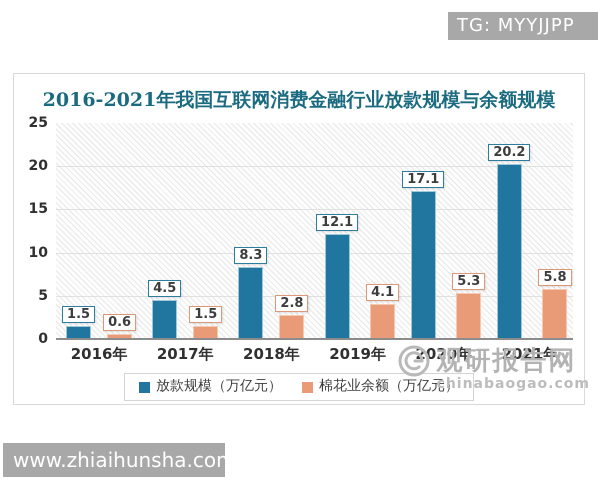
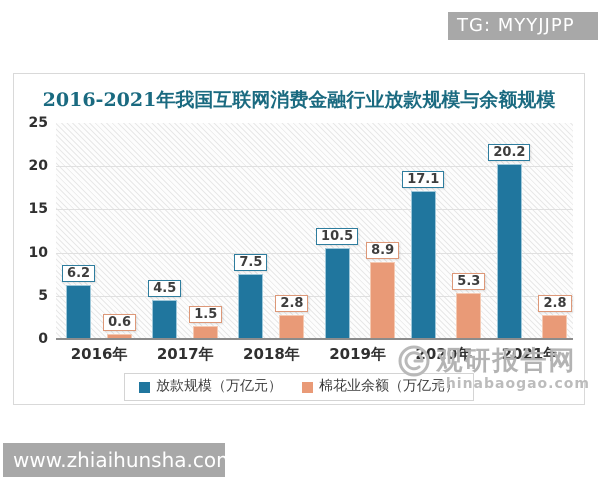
放款规模（万亿元）/2016年: 1.5 -> 6.2
放款规模（万亿元）/2018年: 8.3 -> 7.5
放款规模（万亿元）/2019年: 12.1 -> 10.5
棉花业余额（万亿元）/2019年: 4.1 -> 8.9
棉花业余额（万亿元）/2021年: 5.8 -> 2.8
